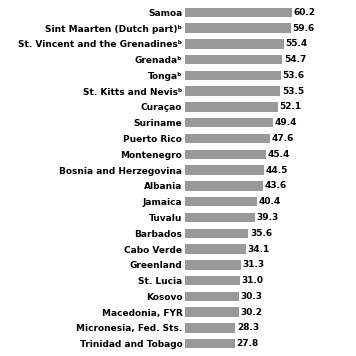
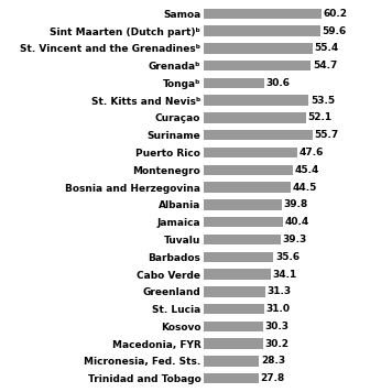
Tongaᵇ: 53.6 -> 30.6
Suriname: 49.4 -> 55.7
Albania: 43.6 -> 39.8
